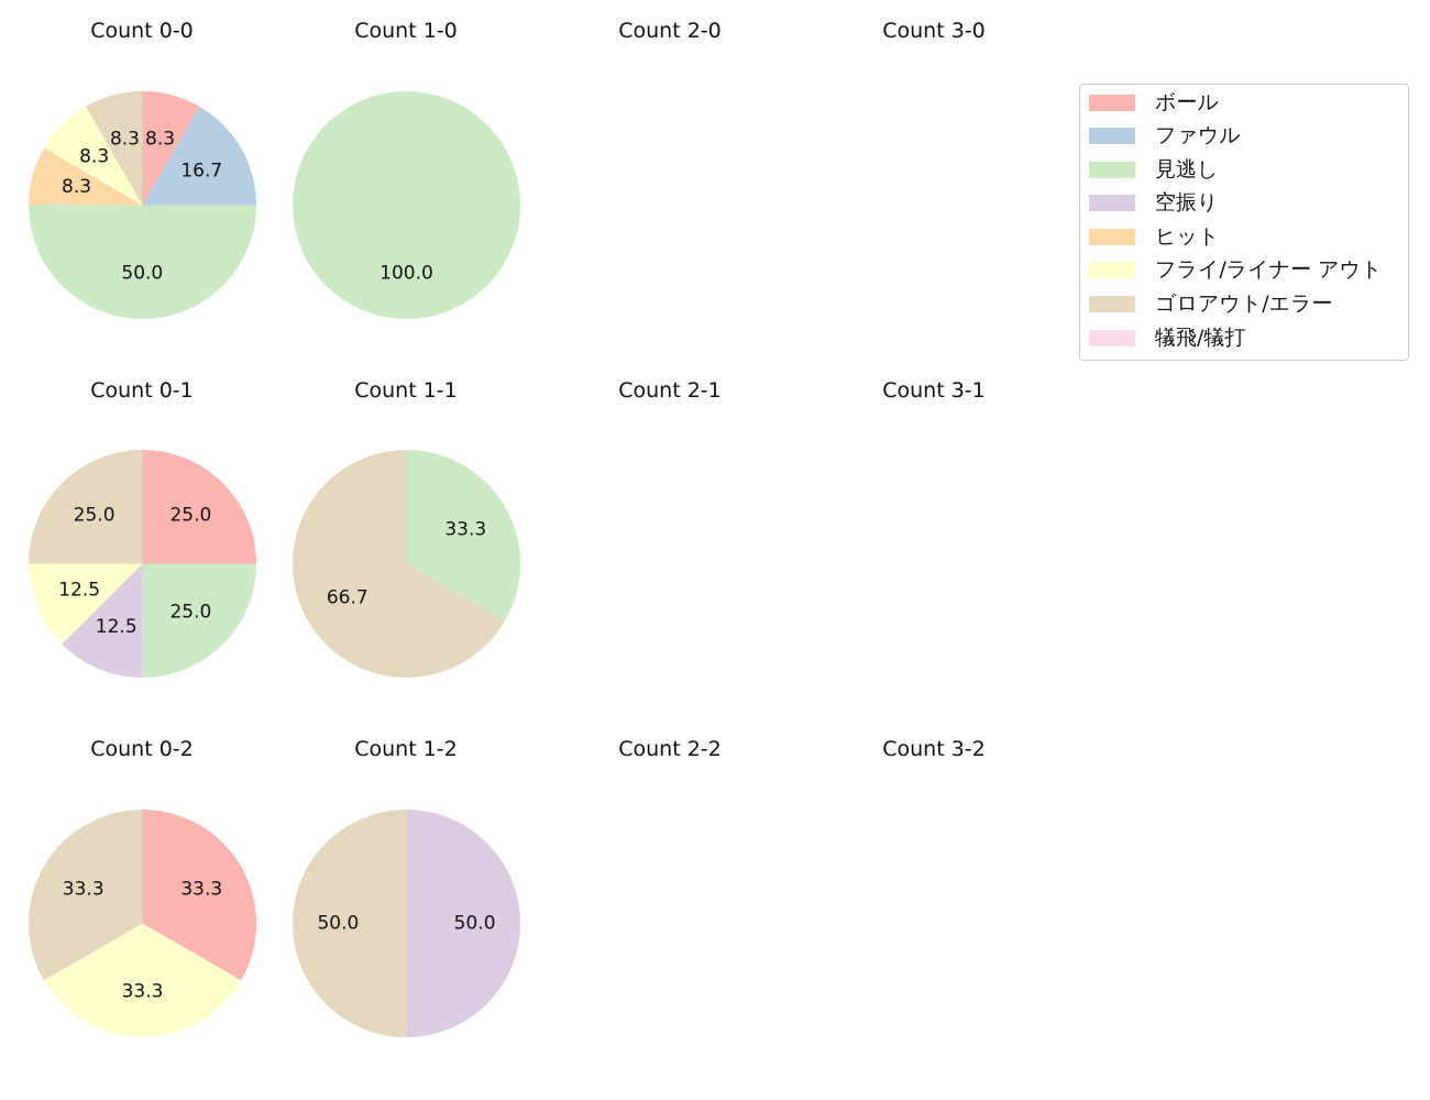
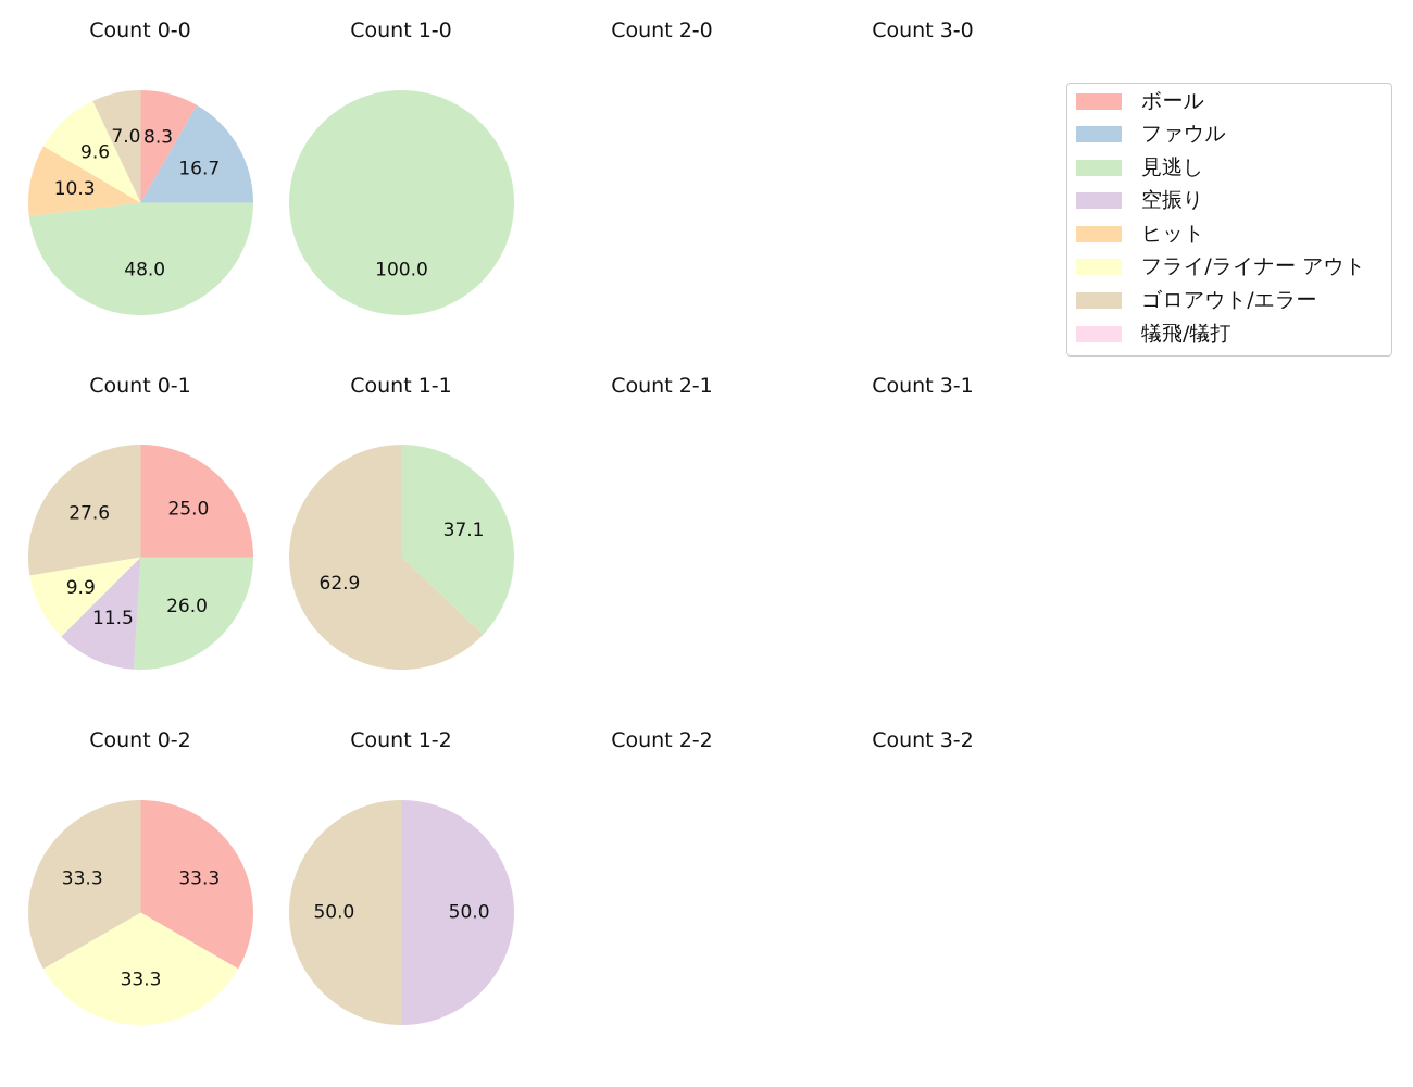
Count 0-0/見逃し: 50.0 -> 48.0
Count 0-0/ヒット: 8.3 -> 10.3
Count 0-0/フライ/ライナー アウト: 8.3 -> 9.6
Count 0-0/ゴロアウト/エラー: 8.3 -> 7.0
Count 0-1/見逃し: 25.0 -> 26.0
Count 0-1/空振り: 12.5 -> 11.5
Count 0-1/フライ/ライナー アウト: 12.5 -> 9.9
Count 0-1/ゴロアウト/エラー: 25.0 -> 27.6
Count 1-1/見逃し: 33.3 -> 37.1
Count 1-1/ゴロアウト/エラー: 66.7 -> 62.9
